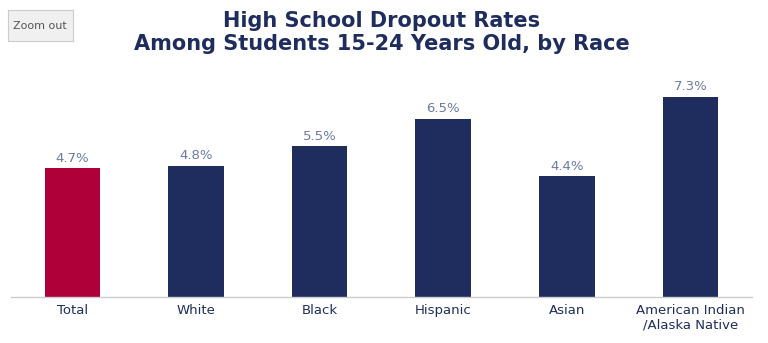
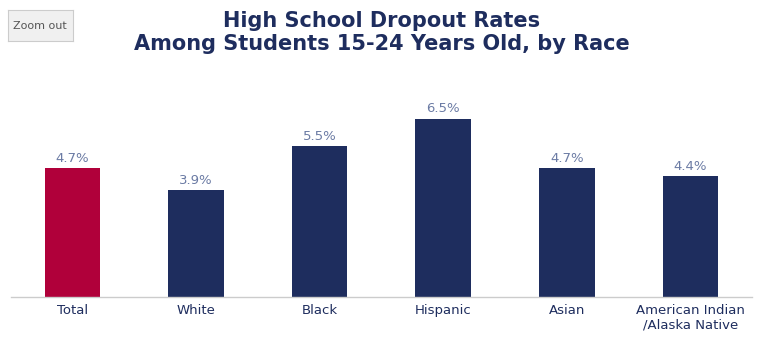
White: 4.8% -> 3.9%
Asian: 4.4% -> 4.7%
American Indian /Alaska Native: 7.3% -> 4.4%
